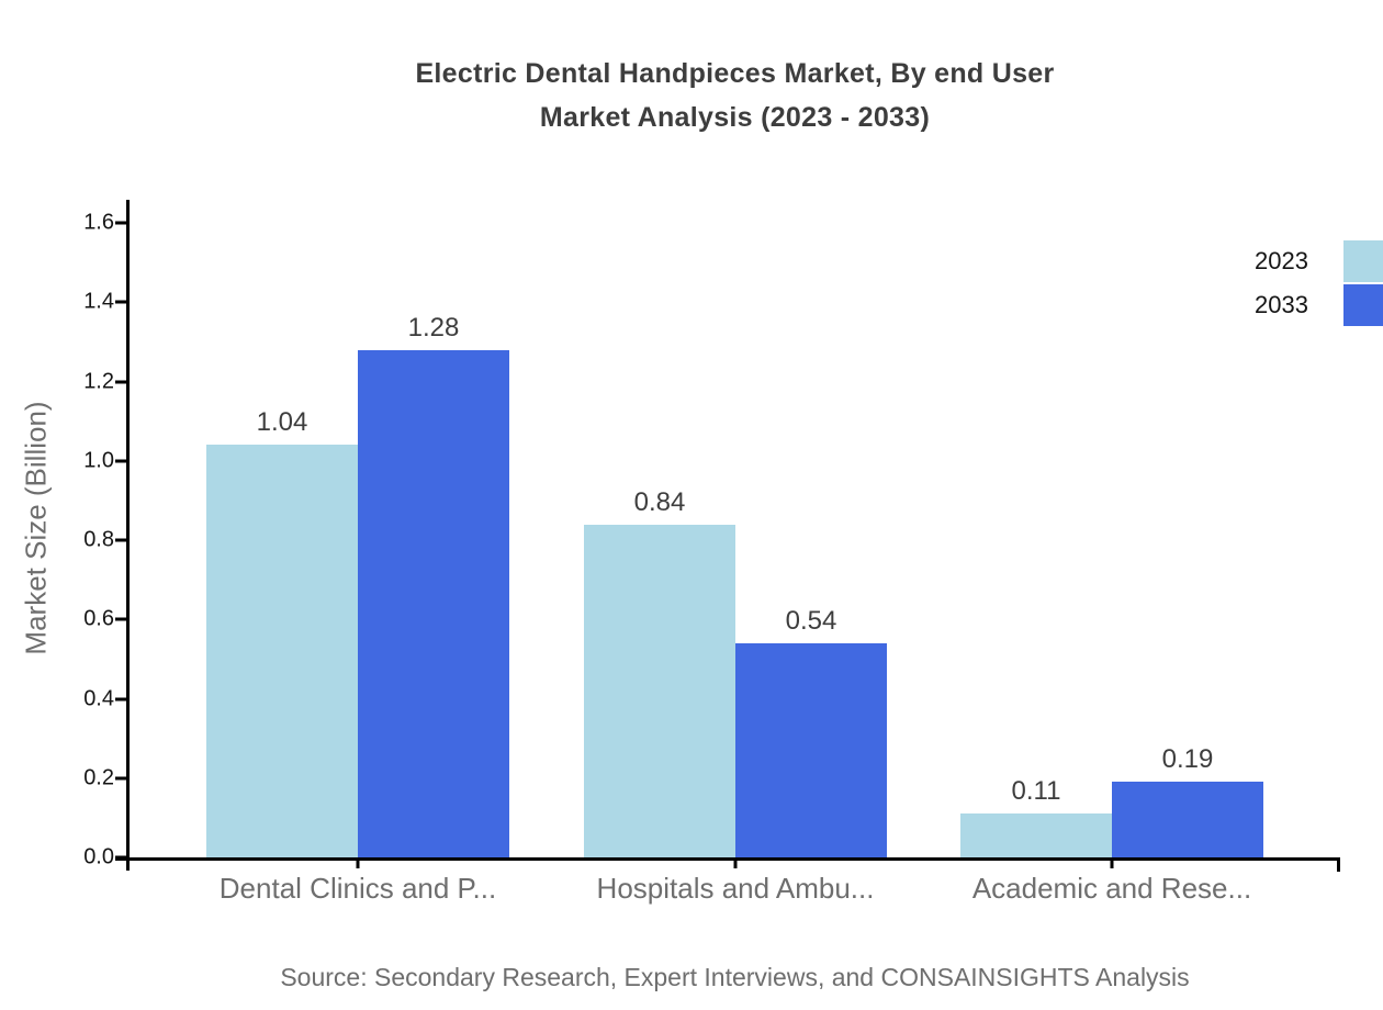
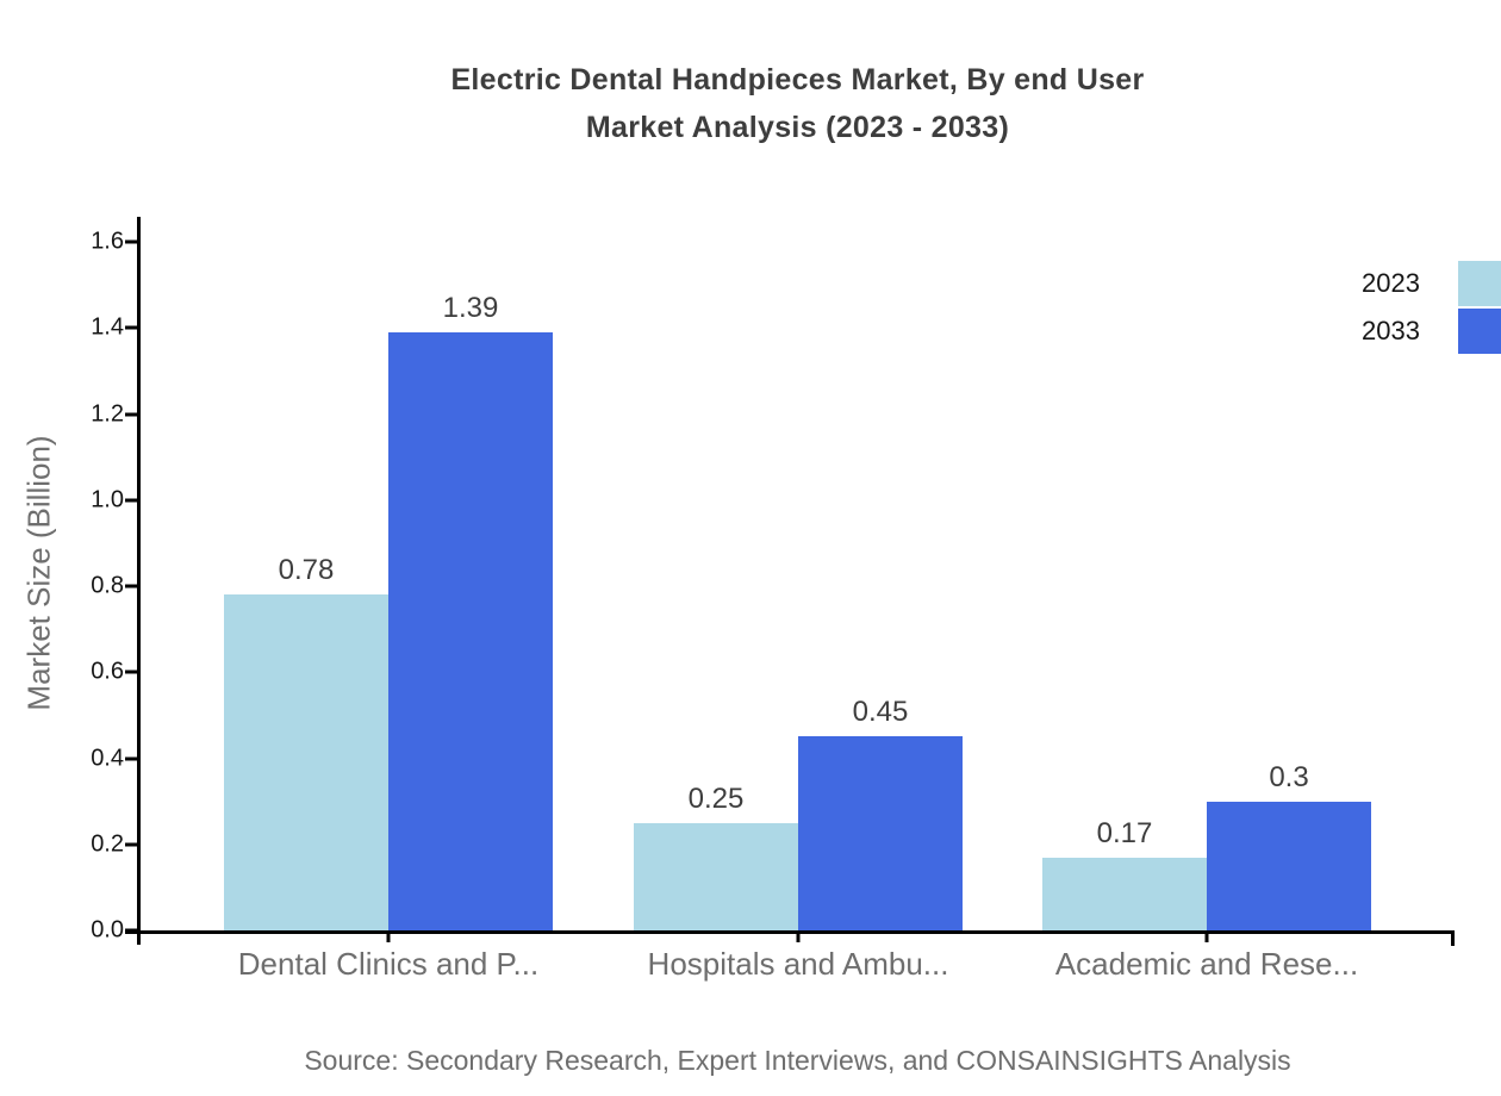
2023/Dental Clinics and P...: 1.04 -> 0.78
2033/Dental Clinics and P...: 1.28 -> 1.39
2023/Hospitals and Ambu...: 0.84 -> 0.25
2033/Hospitals and Ambu...: 0.54 -> 0.45
2023/Academic and Rese...: 0.11 -> 0.17
2033/Academic and Rese...: 0.19 -> 0.3
